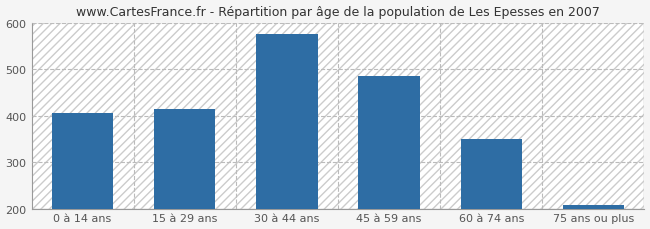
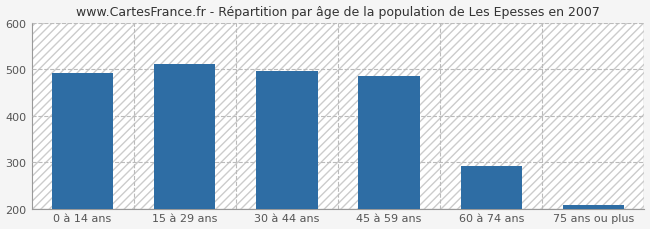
0 à 14 ans: 405 -> 493
15 à 29 ans: 415 -> 512
30 à 44 ans: 575 -> 496
60 à 74 ans: 350 -> 292
